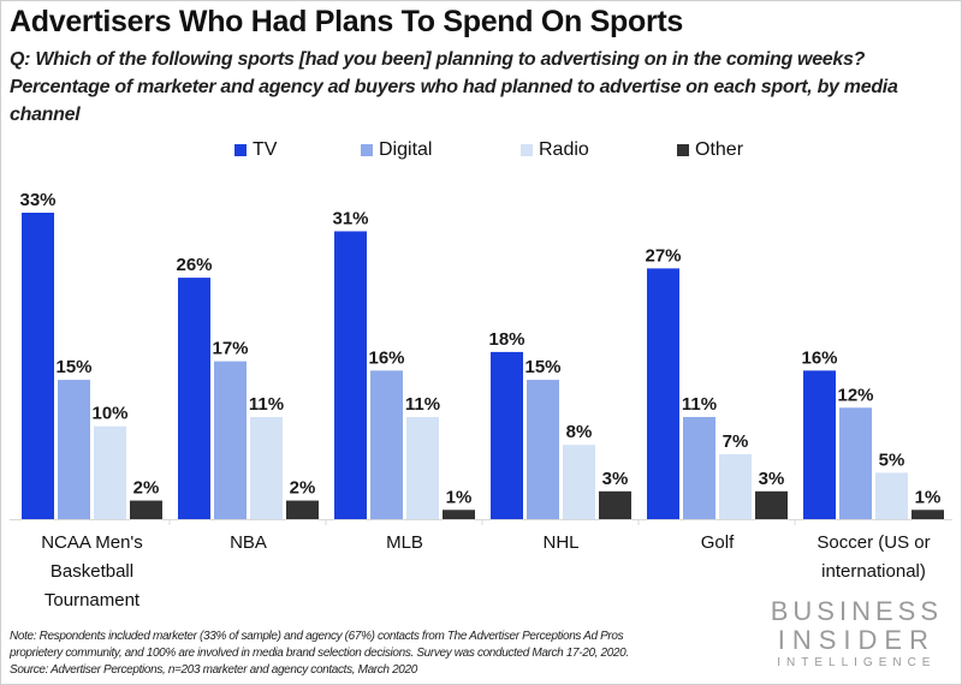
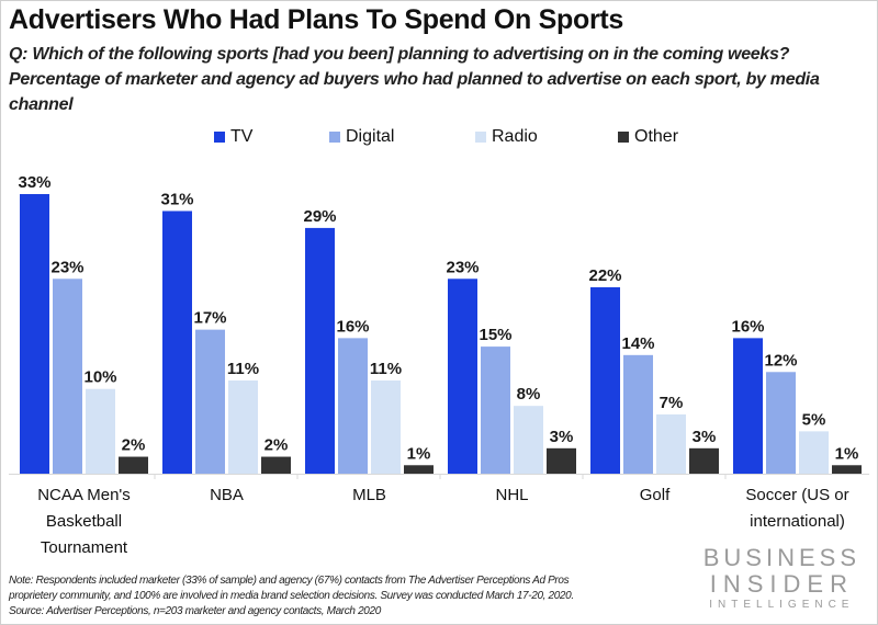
Digital/NCAA Men's Basketball Tournament: 15% -> 23%
TV/NBA: 26% -> 31%
TV/MLB: 31% -> 29%
TV/NHL: 18% -> 23%
TV/Golf: 27% -> 22%
Digital/Golf: 11% -> 14%
